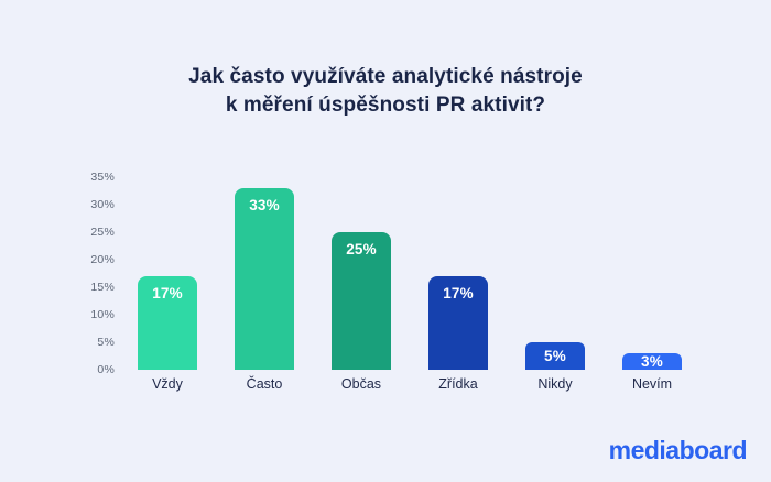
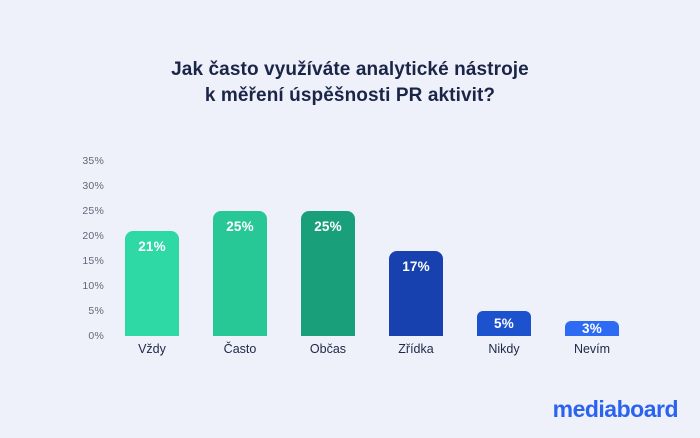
Vždy: 17% -> 21%
Často: 33% -> 25%
